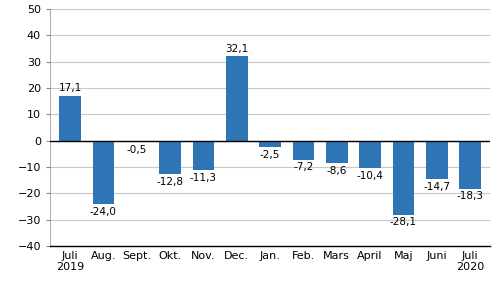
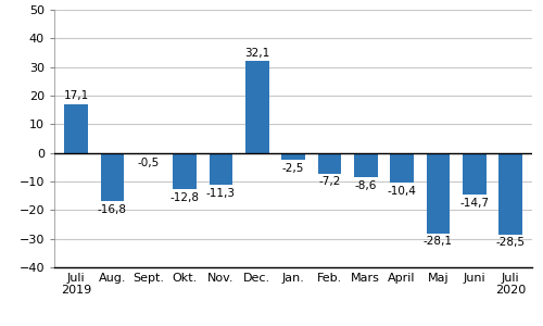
Aug.: -24,0 -> -16,8
Juli 2020: -18,3 -> -28,5
